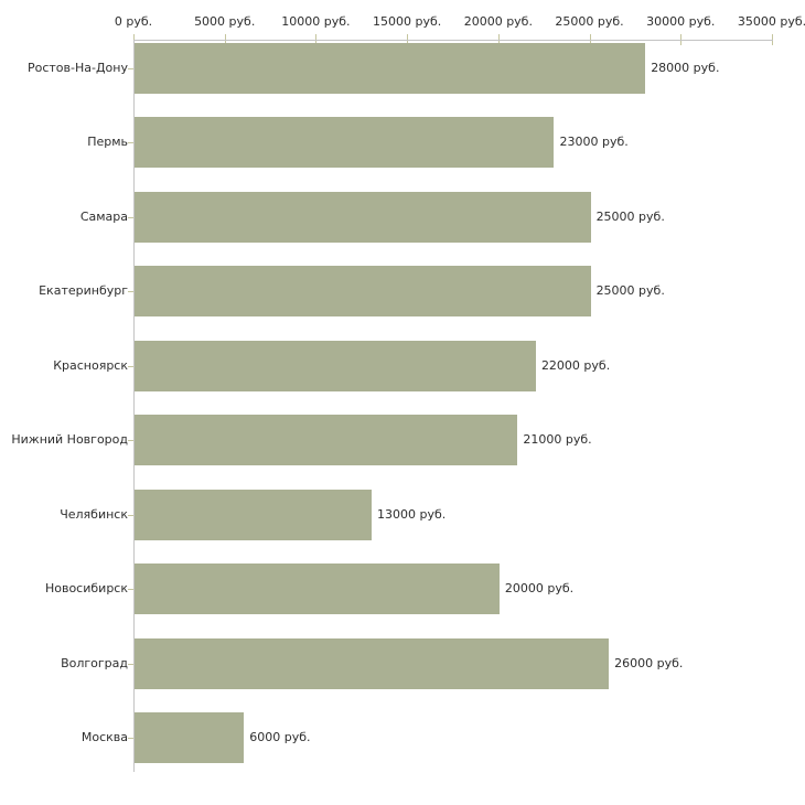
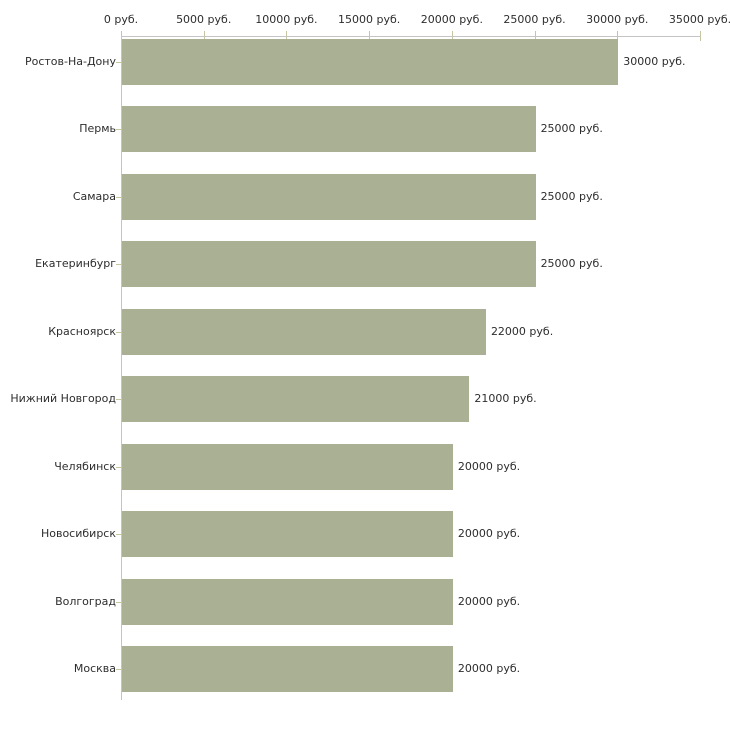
Ростов-На-Дону: 28000 -> 30000
Пермь: 23000 -> 25000
Челябинск: 13000 -> 20000
Волгоград: 26000 -> 20000
Москва: 6000 -> 20000
